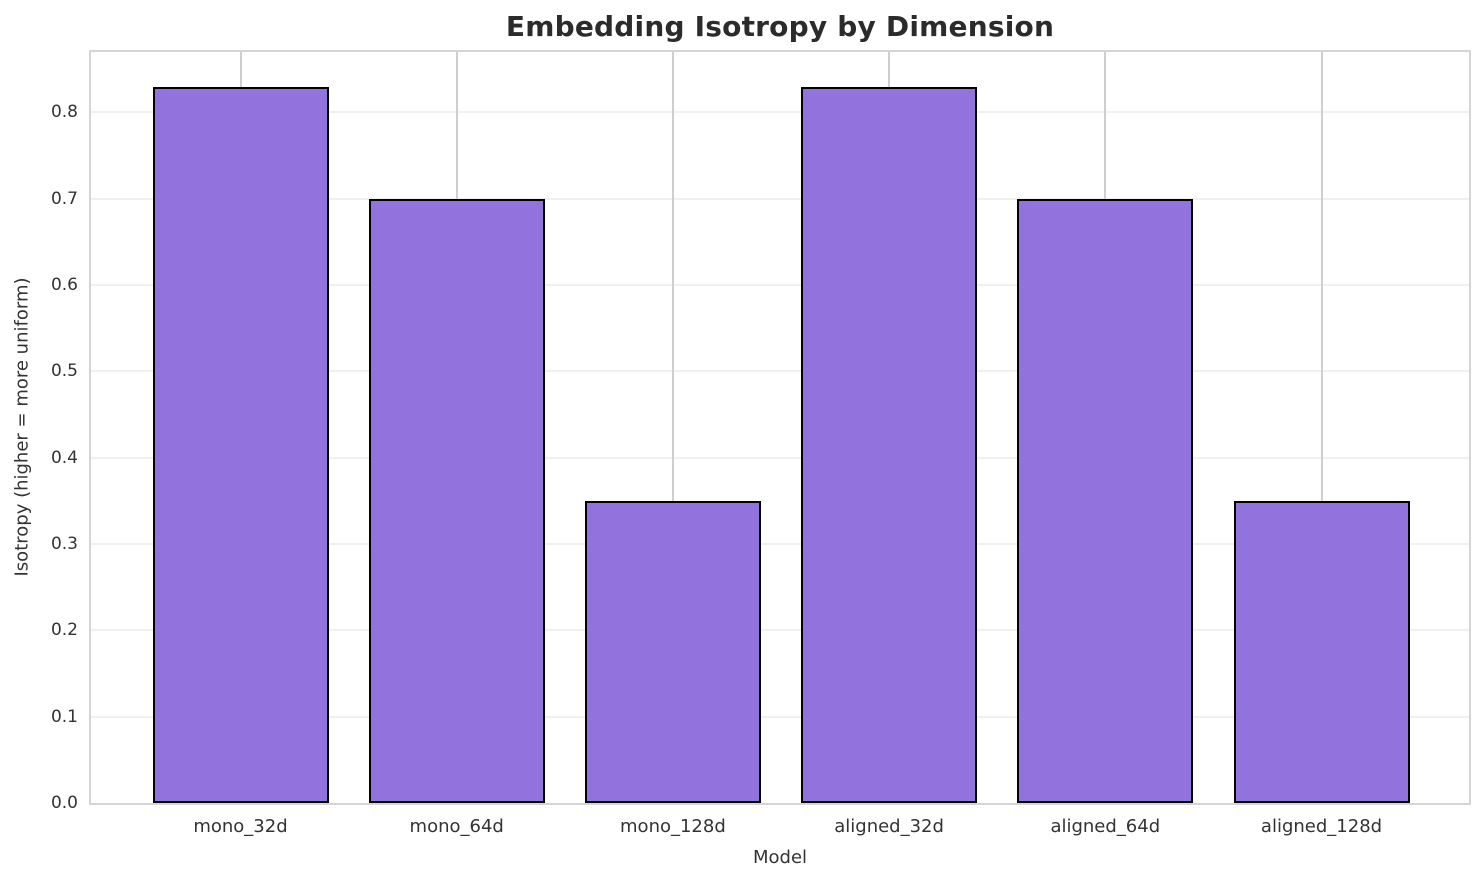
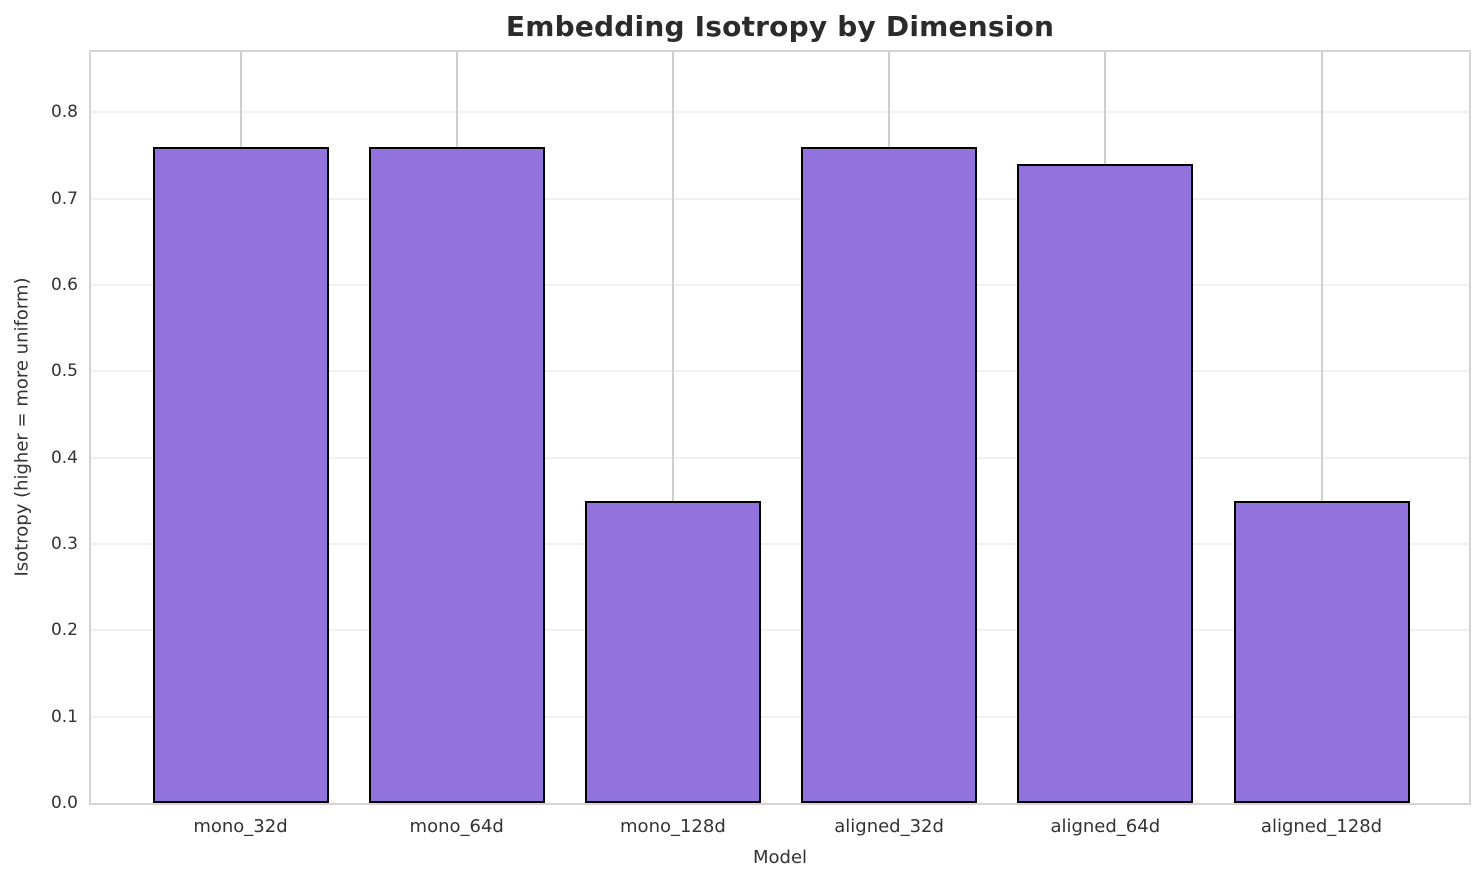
mono_32d: 0.83 -> 0.76
mono_64d: 0.70 -> 0.76
aligned_32d: 0.83 -> 0.76
aligned_64d: 0.70 -> 0.74
